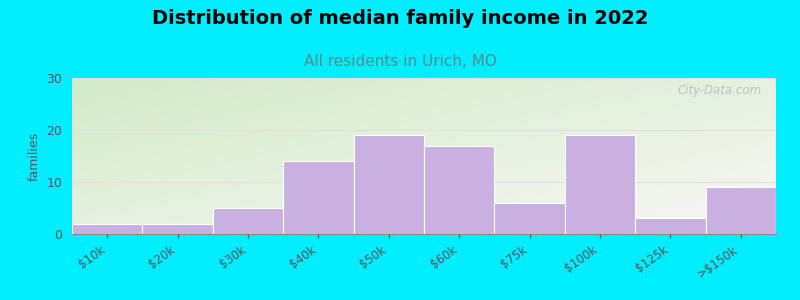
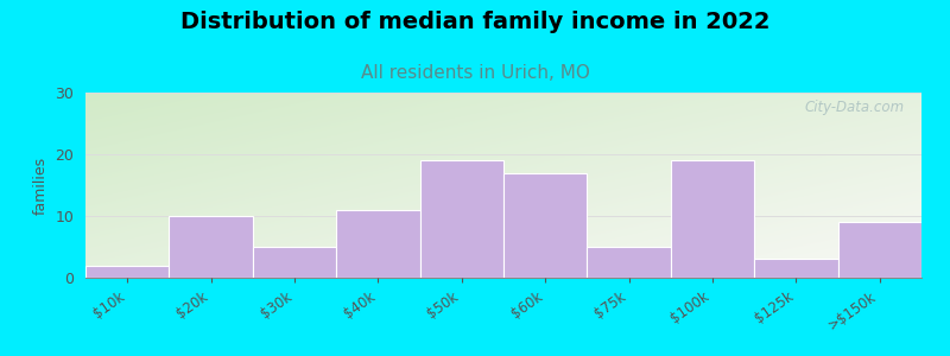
$20k: 2 -> 10
$40k: 14 -> 11
$75k: 6 -> 5
